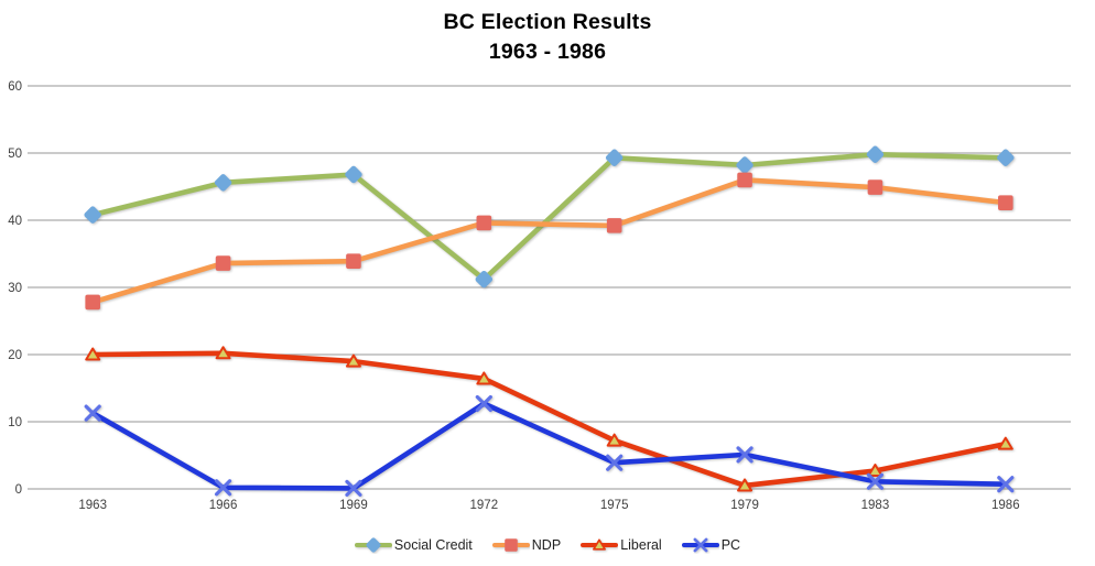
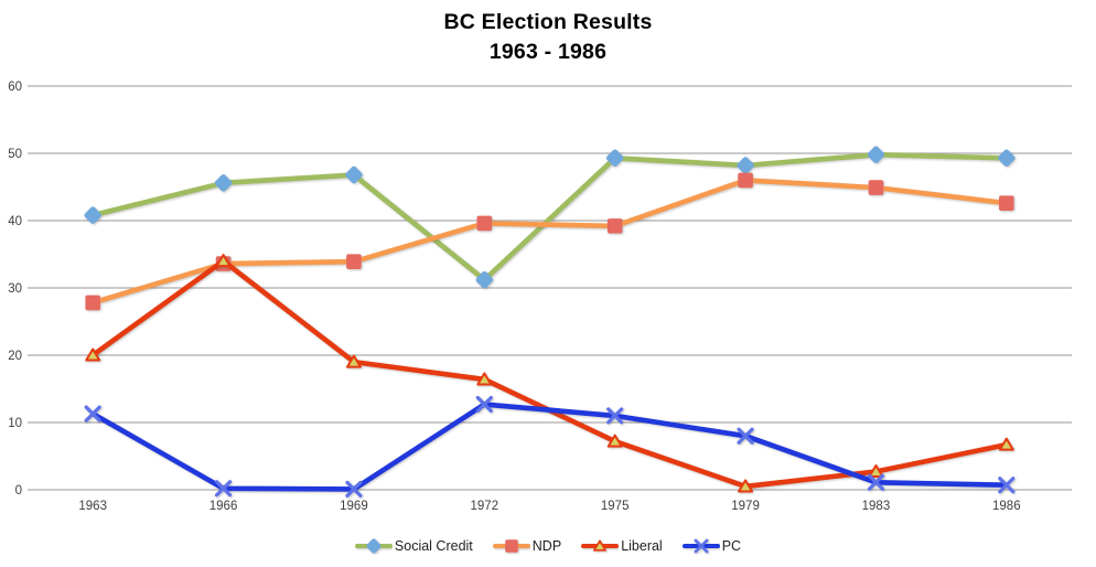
Liberal/1966: 20 -> 34
PC/1975: 4 -> 11
PC/1979: 5 -> 8
